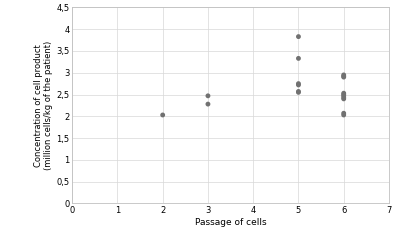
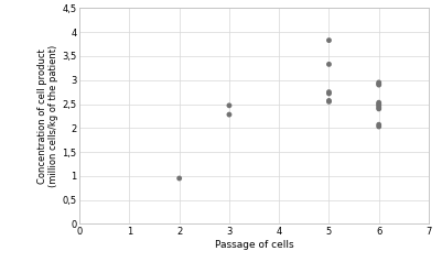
2: 2,03 -> 0,95
